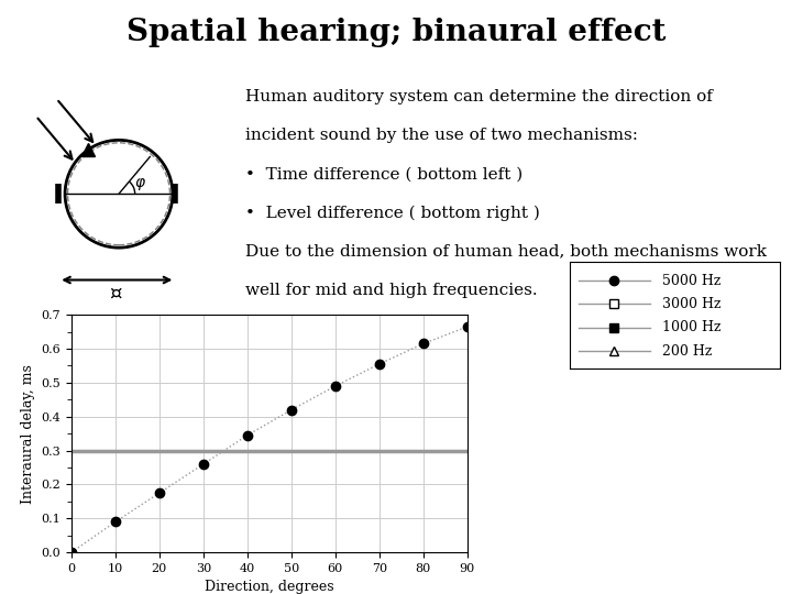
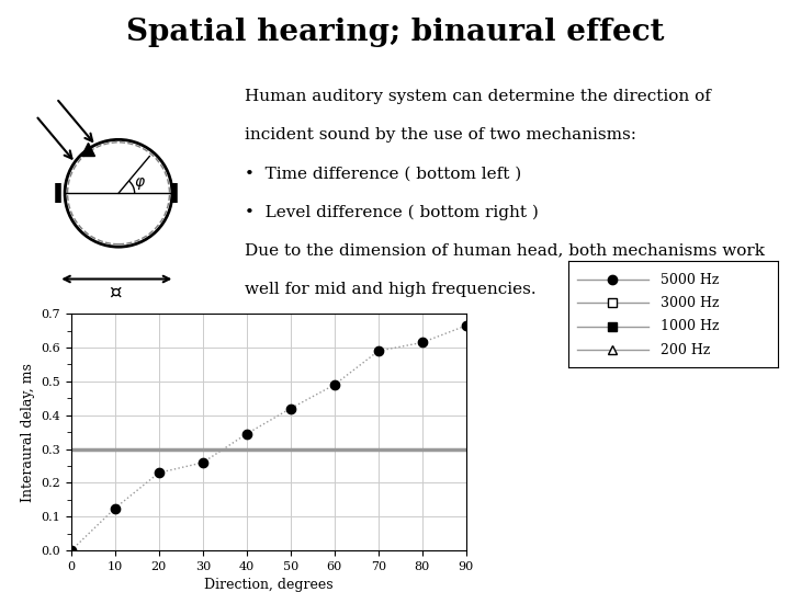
10: 0.090 -> 0.125
20: 0.175 -> 0.230
70: 0.555 -> 0.590
